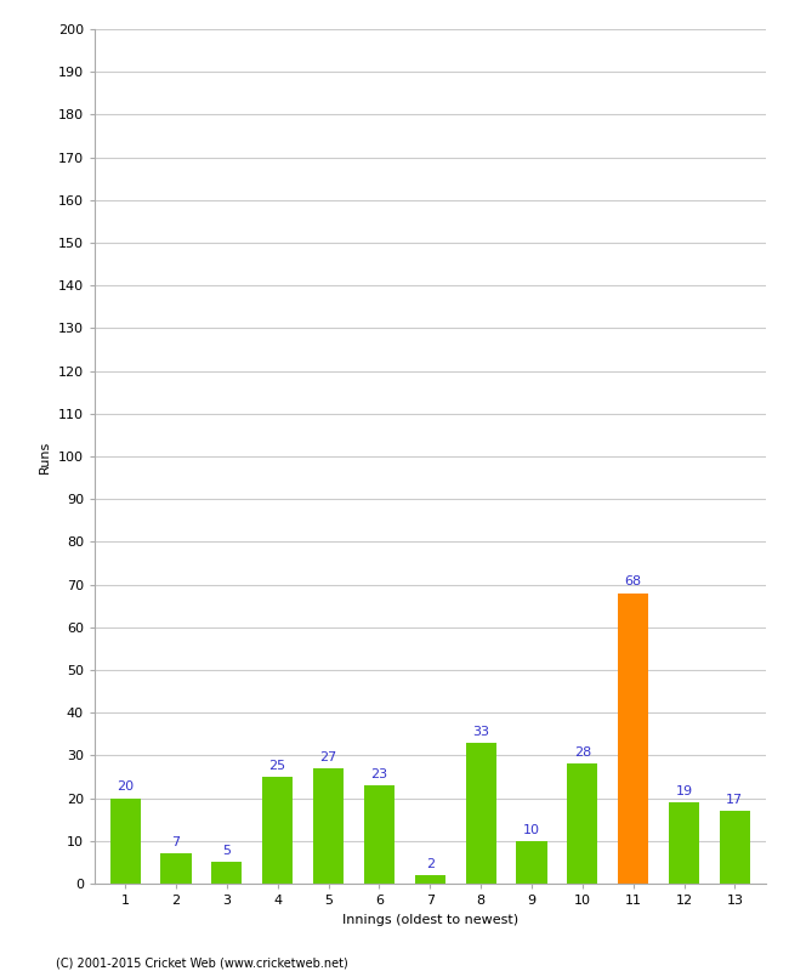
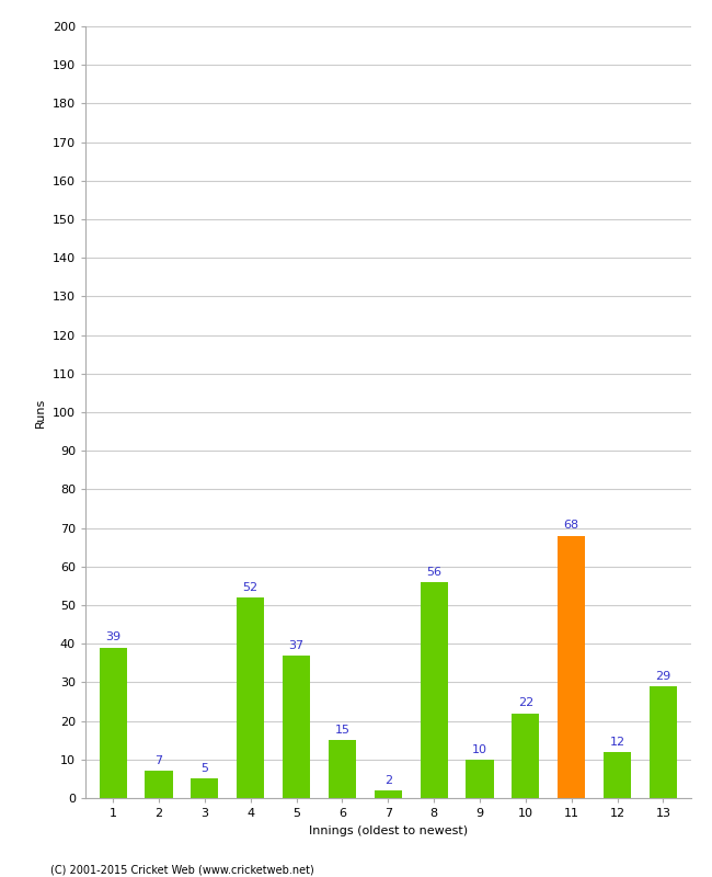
1: 20 -> 39
4: 25 -> 52
5: 27 -> 37
6: 23 -> 15
8: 33 -> 56
10: 28 -> 22
12: 19 -> 12
13: 17 -> 29
